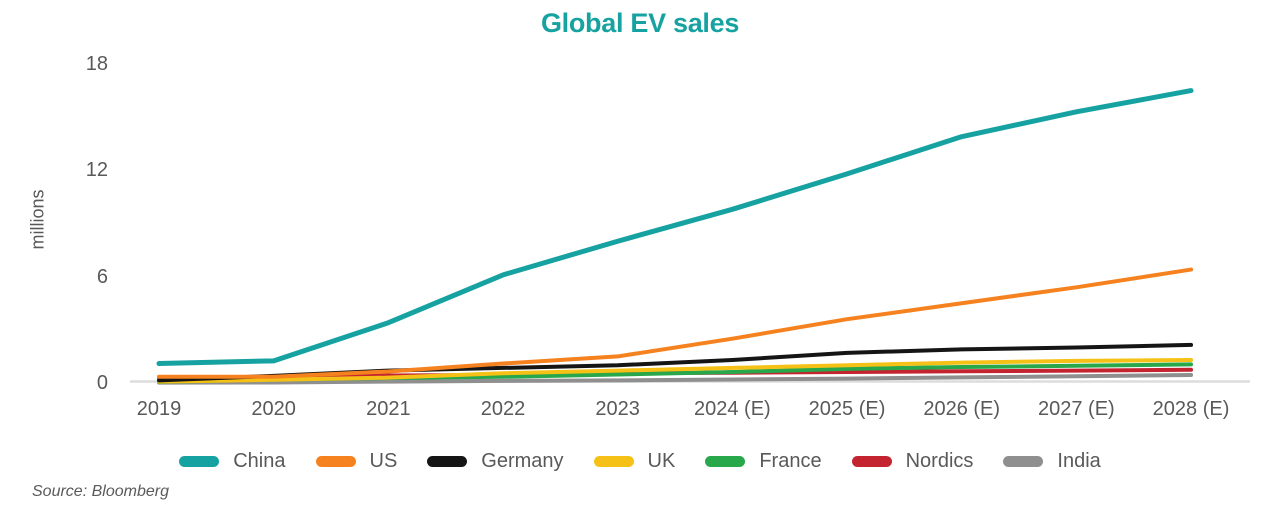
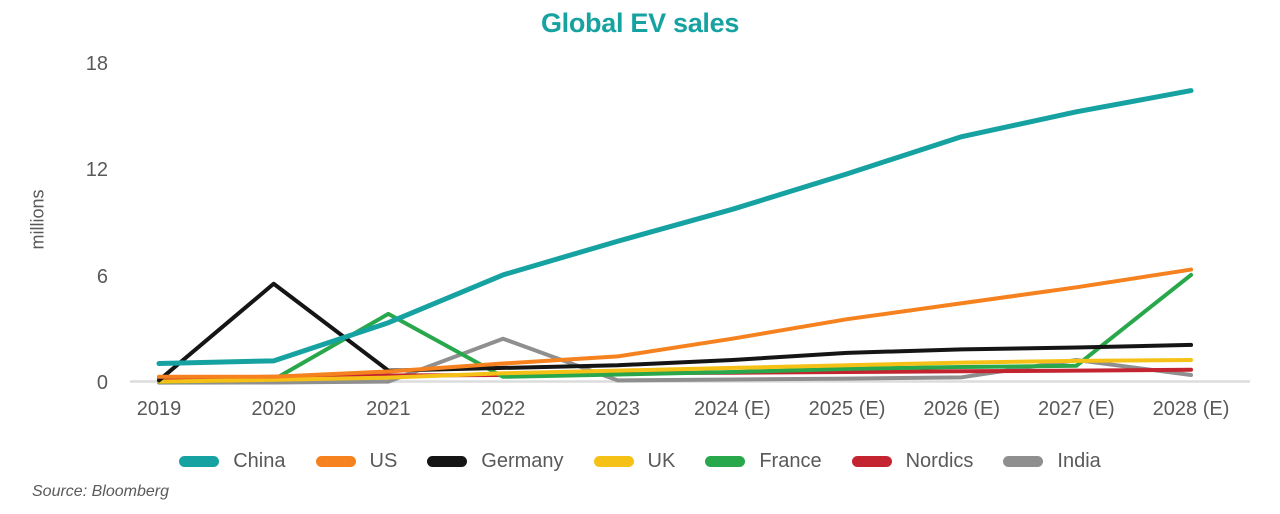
Germany/2020: 0.4 -> 5.6
France/2021: 0.3 -> 3.9
India/2022: 0.1 -> 2.5
India/2027 (E): 0.4 -> 1.3
France/2028 (E): 1.1 -> 6.1
